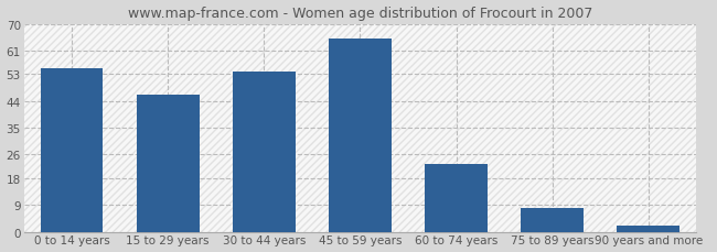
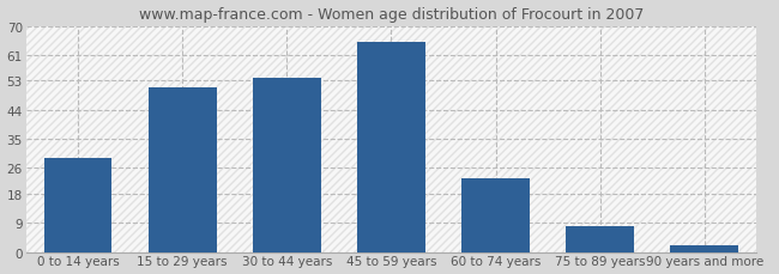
0 to 14 years: 55 -> 29
15 to 29 years: 46 -> 51
